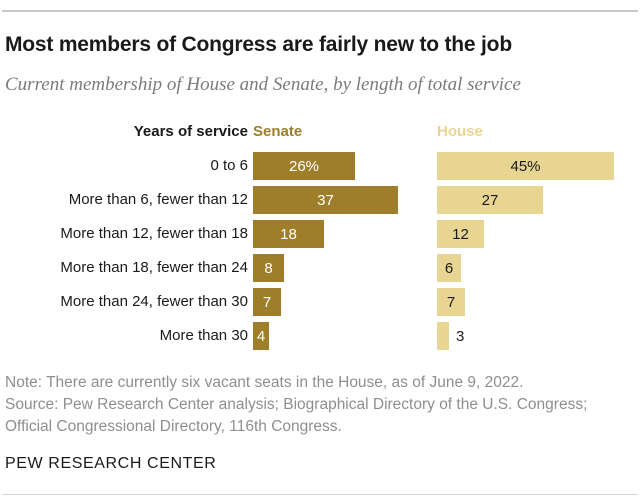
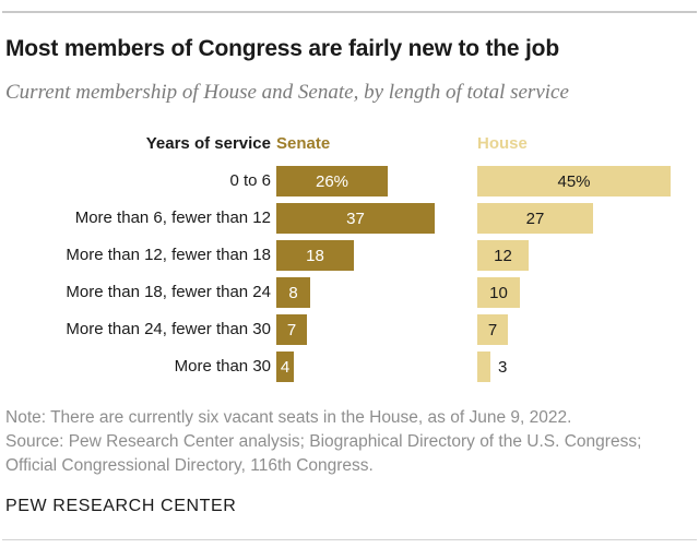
House/More than 18, fewer than 24: 6 -> 10
